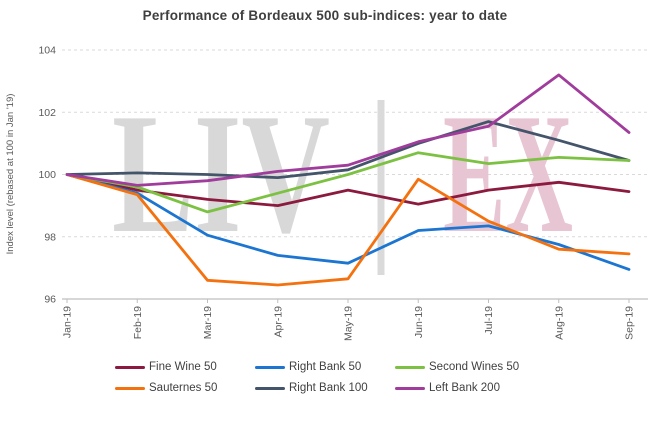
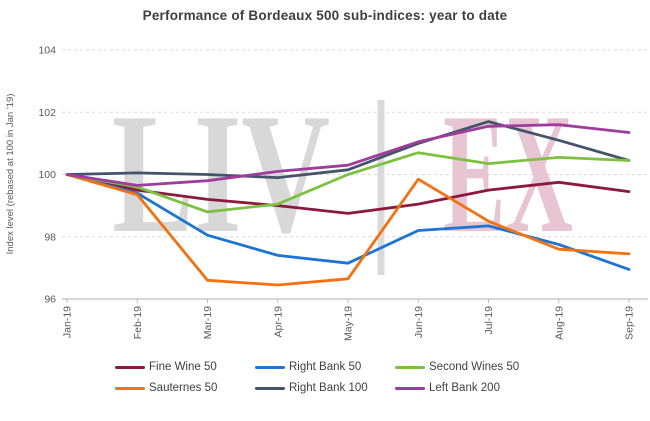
Second Wines 50/Apr-19: 99.4 -> 99.0
Fine Wine 50/May-19: 99.5 -> 98.8
Left Bank 200/Aug-19: 103.2 -> 101.6
